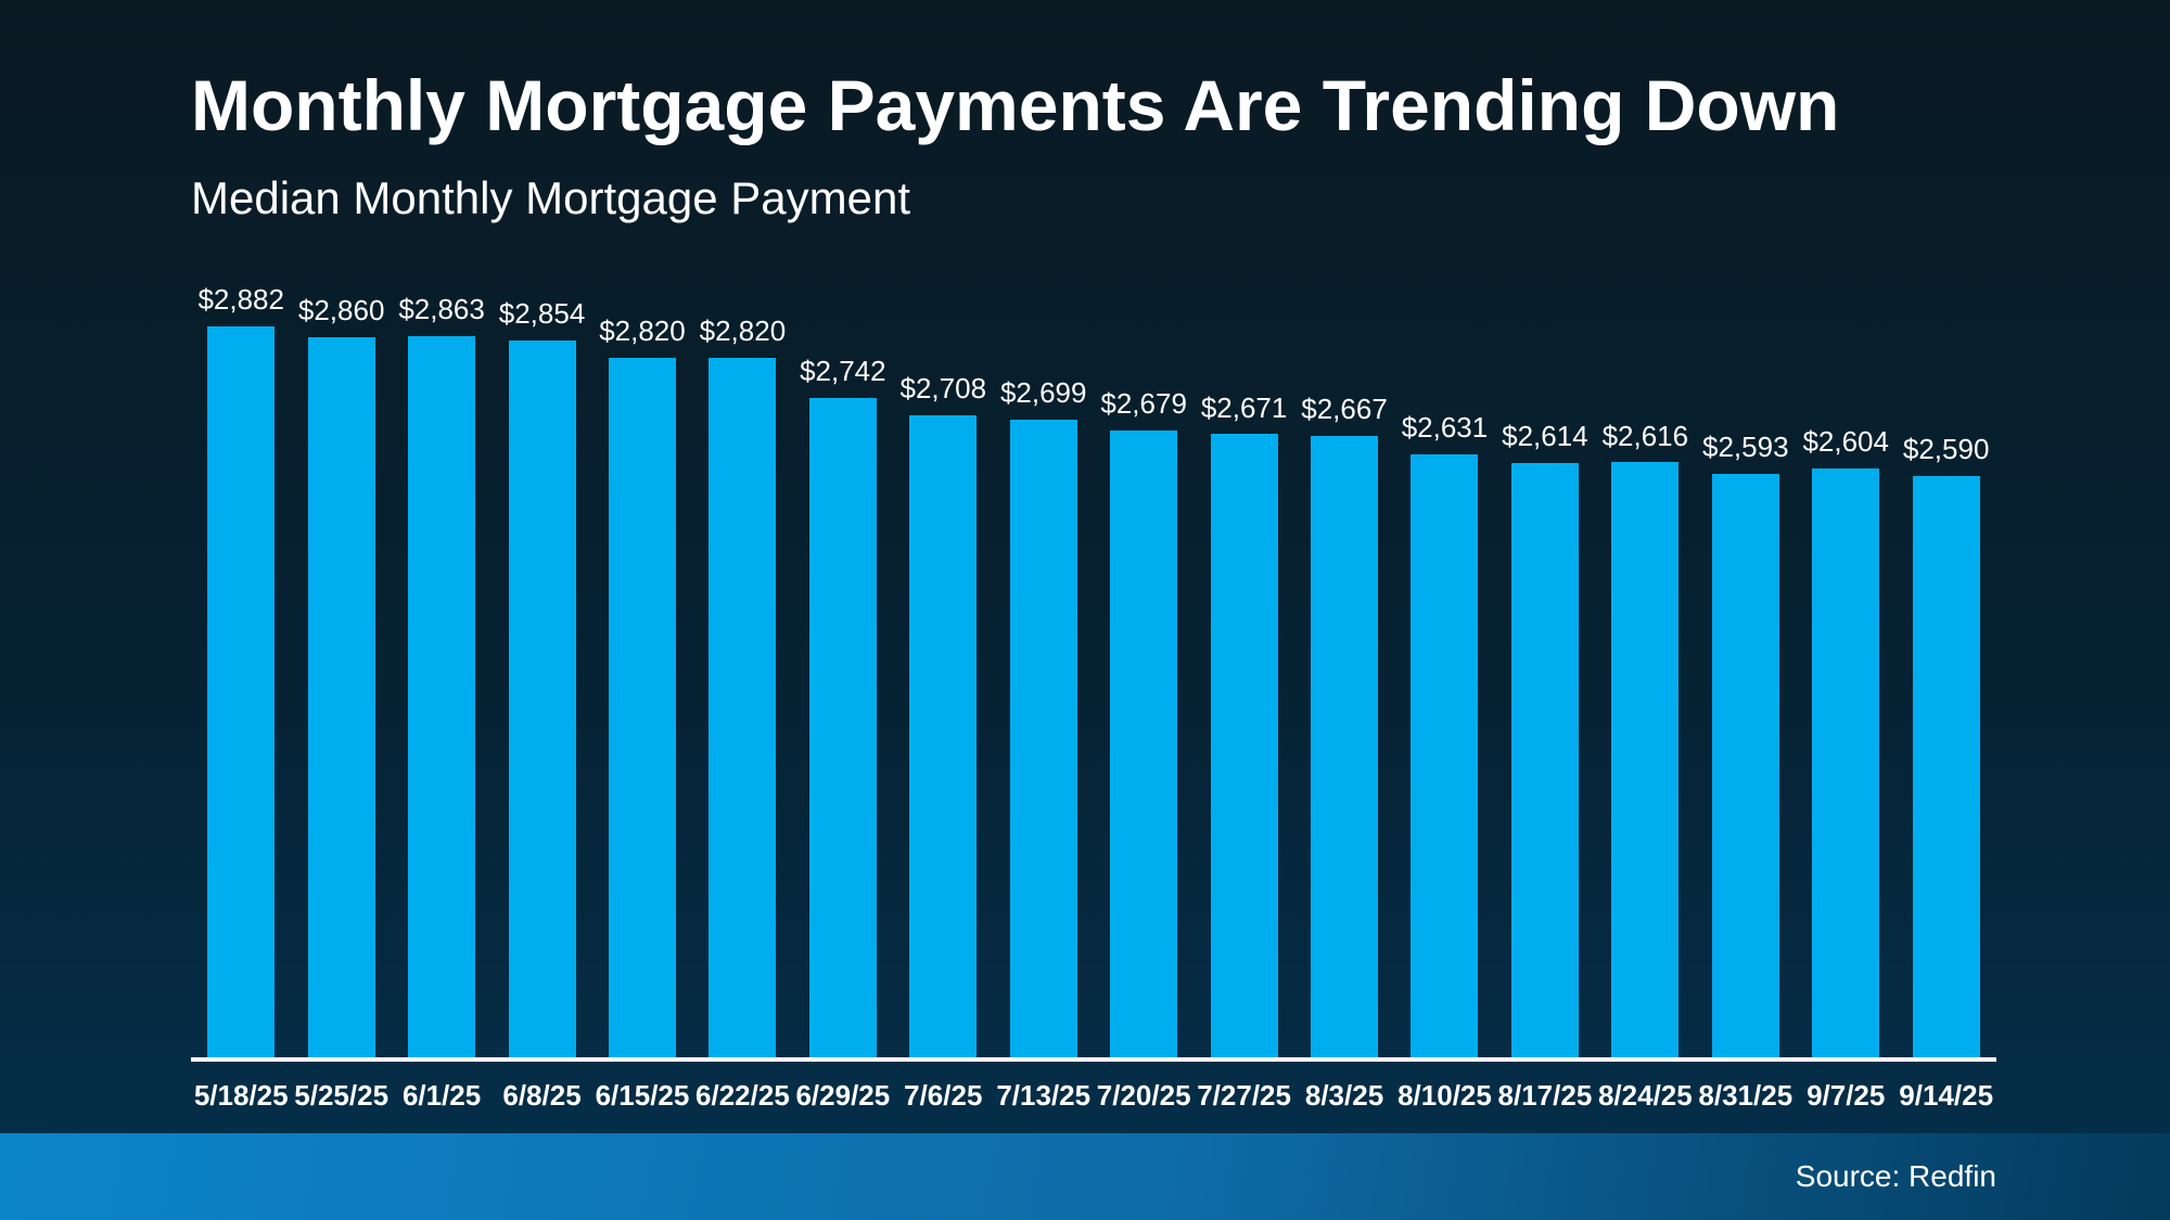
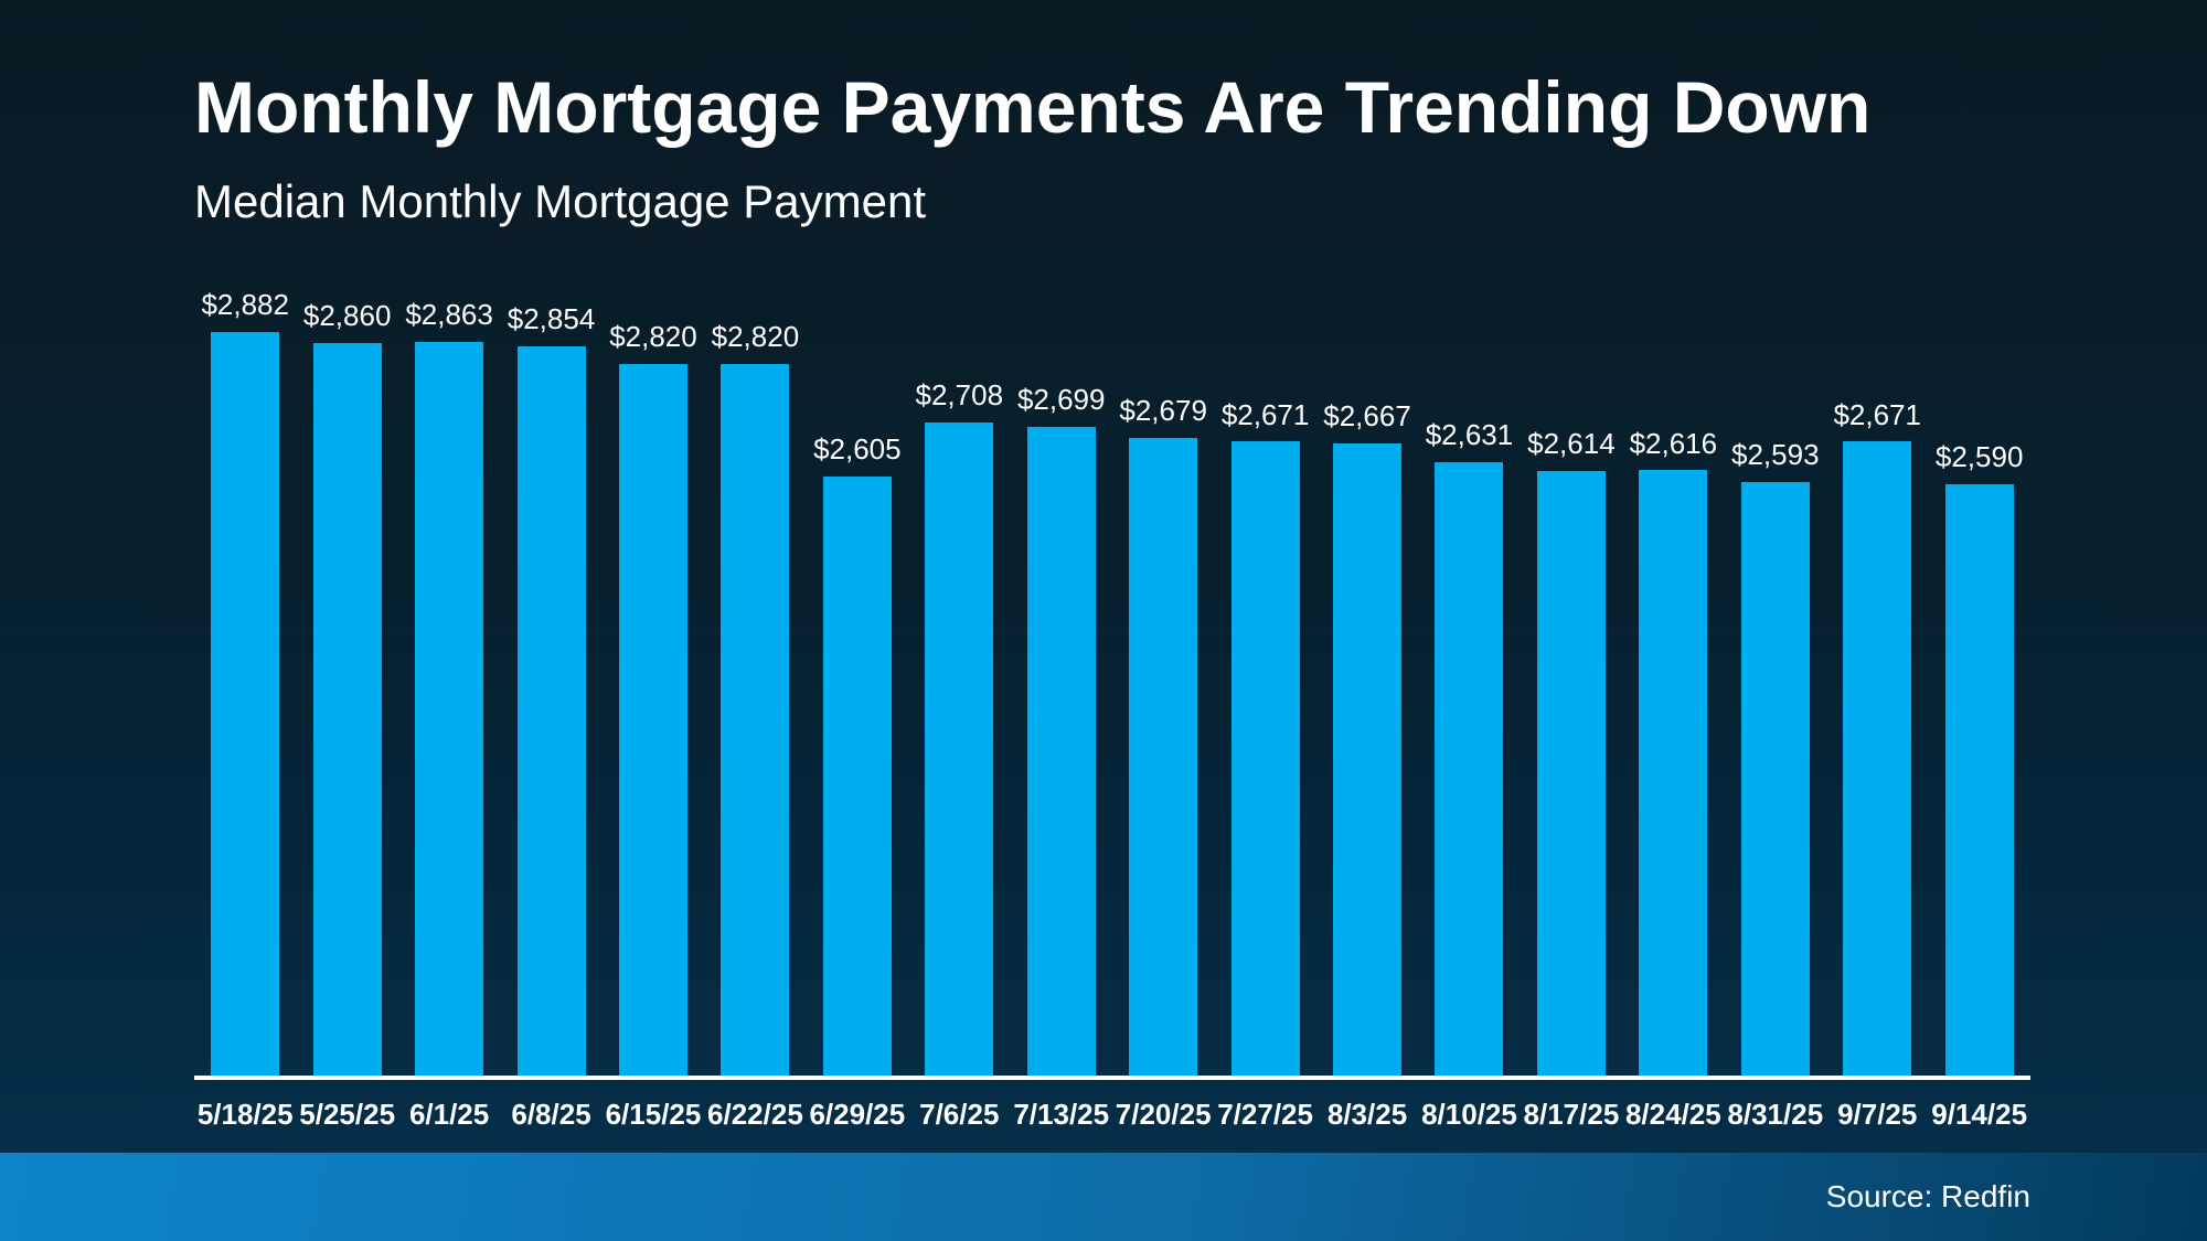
6/29/25: $2,742 -> $2,605
9/7/25: $2,604 -> $2,671
